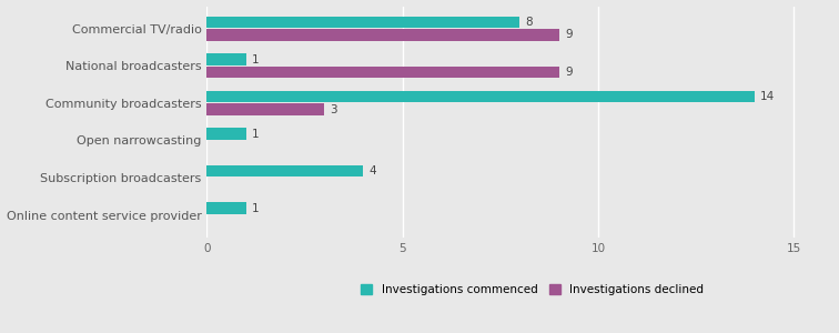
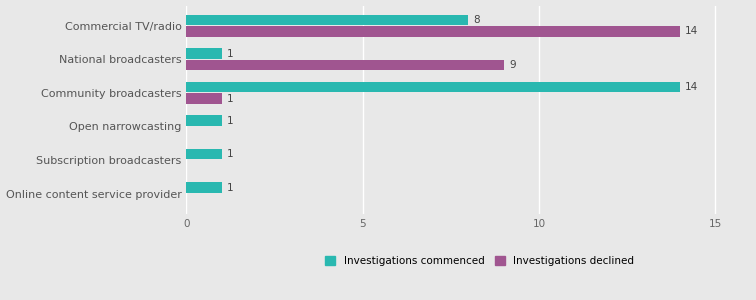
Investigations declined/Commercial TV/radio: 9 -> 14
Investigations declined/Community broadcasters: 3 -> 1
Investigations commenced/Subscription broadcasters: 4 -> 1
